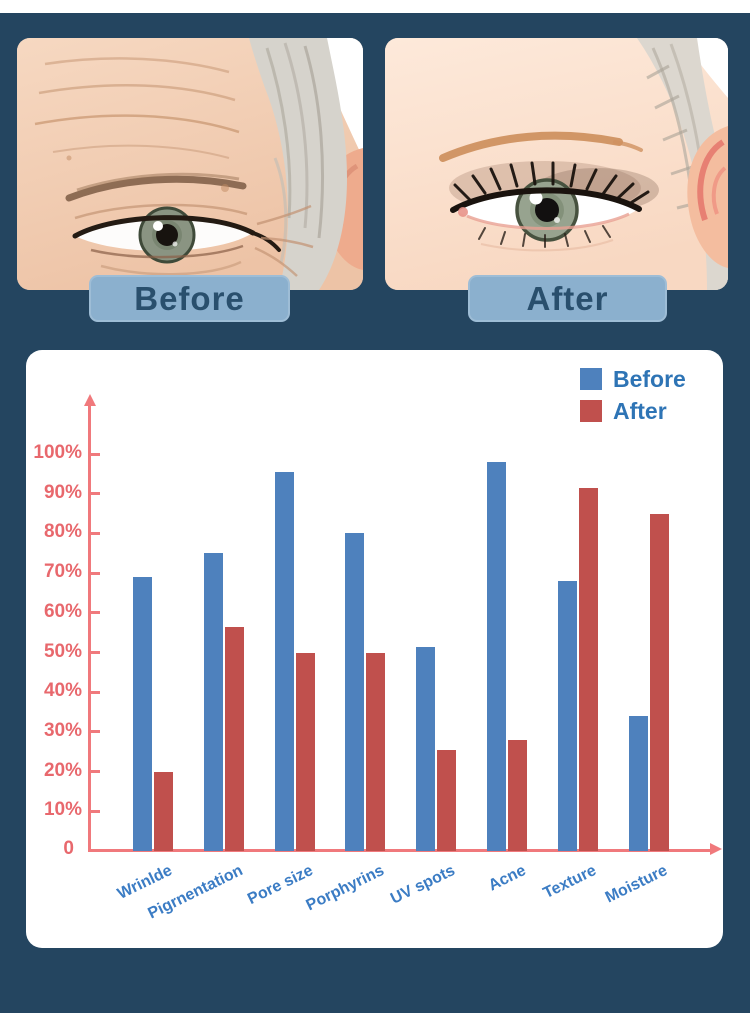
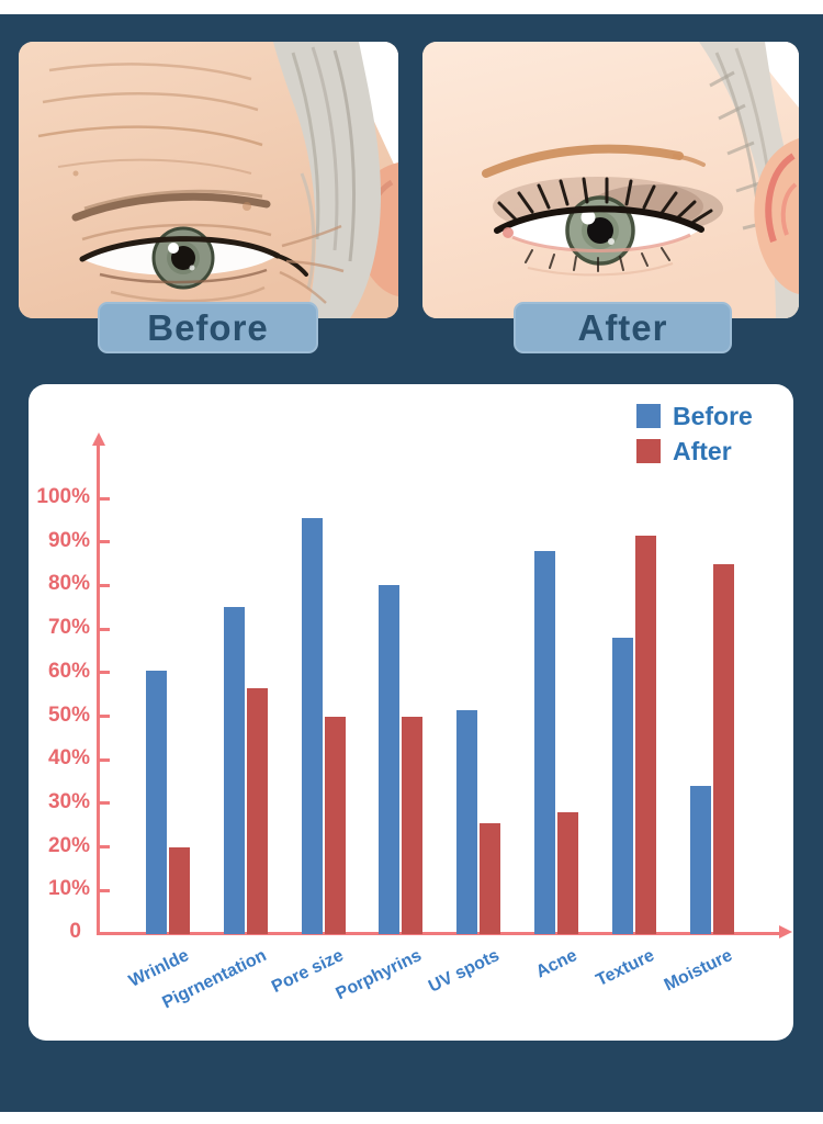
Before/Wrinlde: 69% -> 60%
Before/Acne: 98% -> 88%
